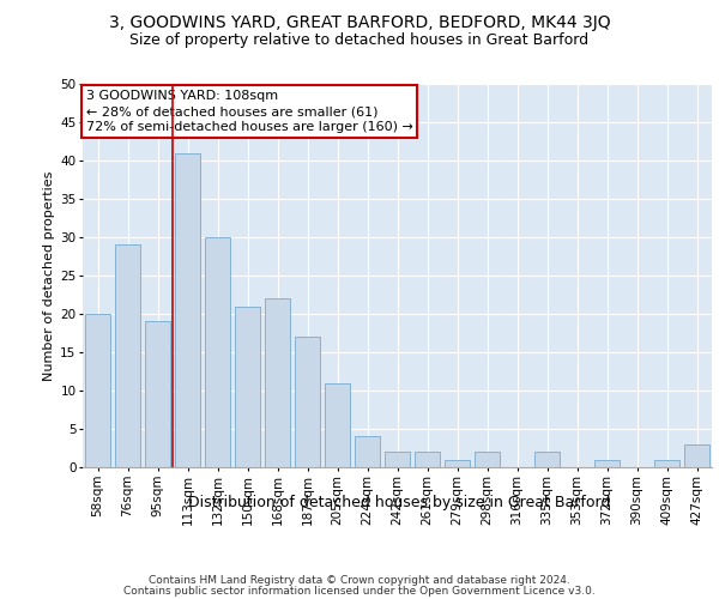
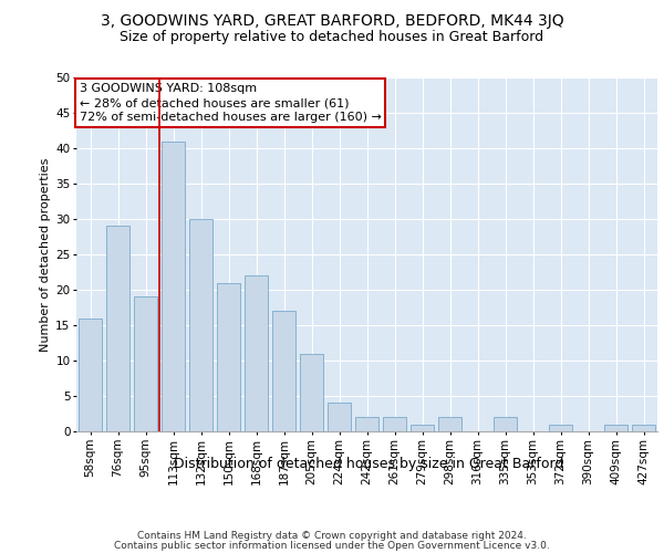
58sqm: 20 -> 16
427sqm: 3 -> 1
